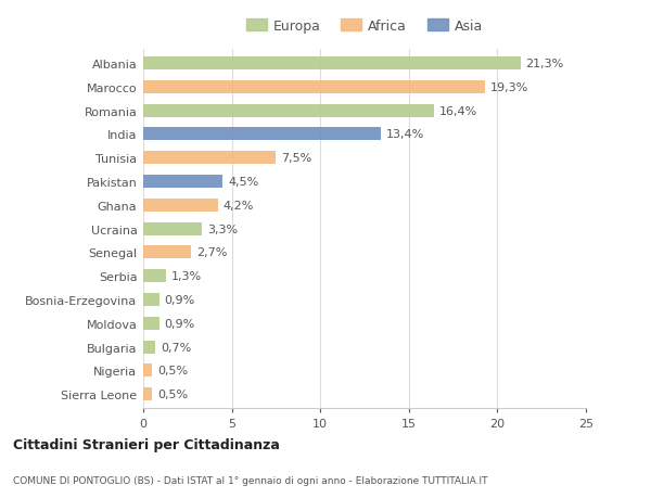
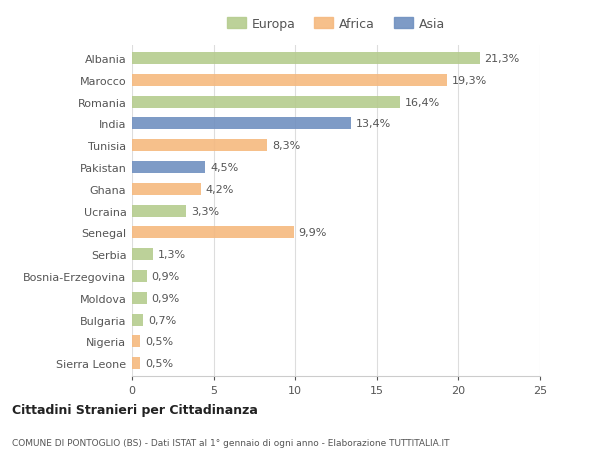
Tunisia: 7,5% -> 8,3%
Senegal: 2,7% -> 9,9%
